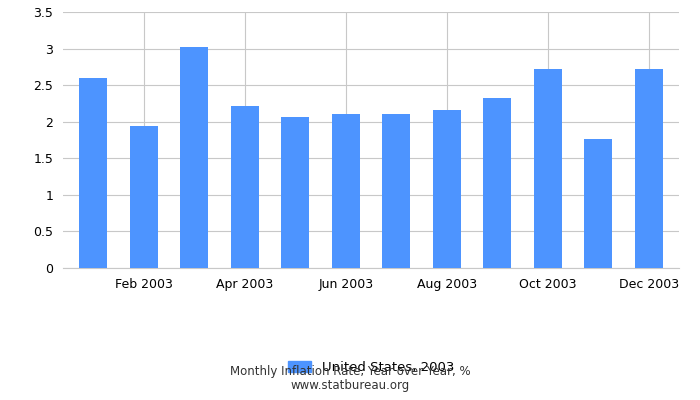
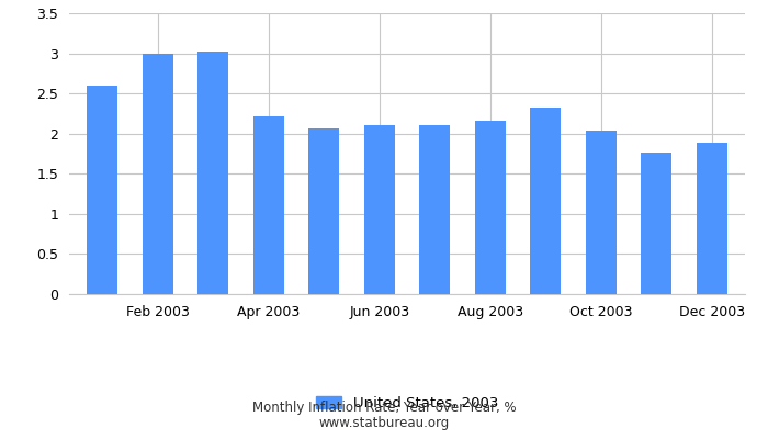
Feb 2003: 1.94 -> 3.00
Oct 2003: 2.72 -> 2.04
Dec 2003: 2.72 -> 1.88
